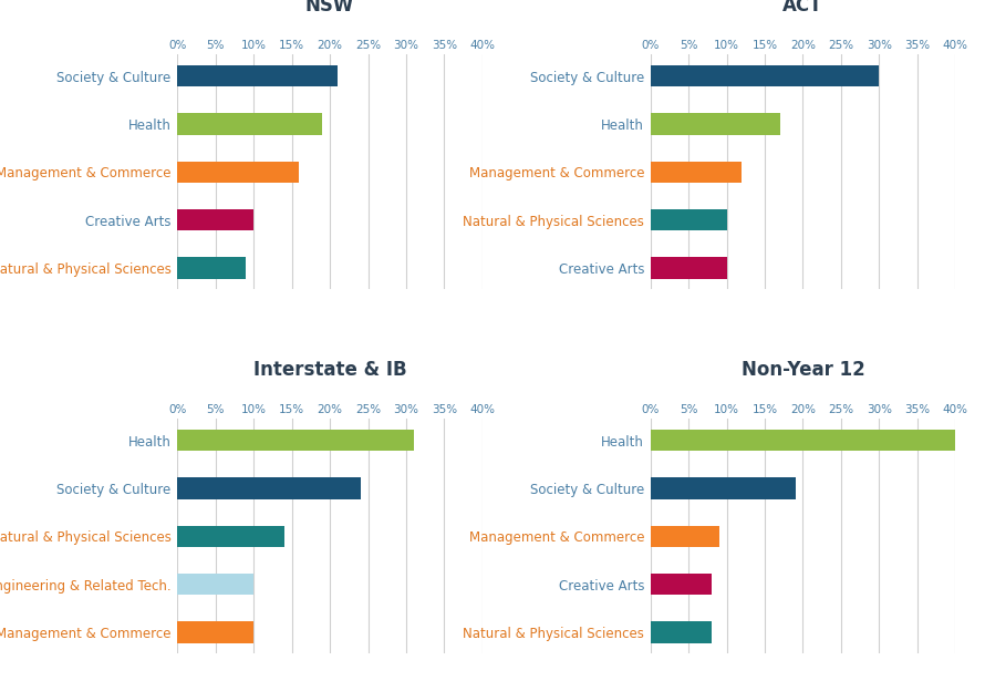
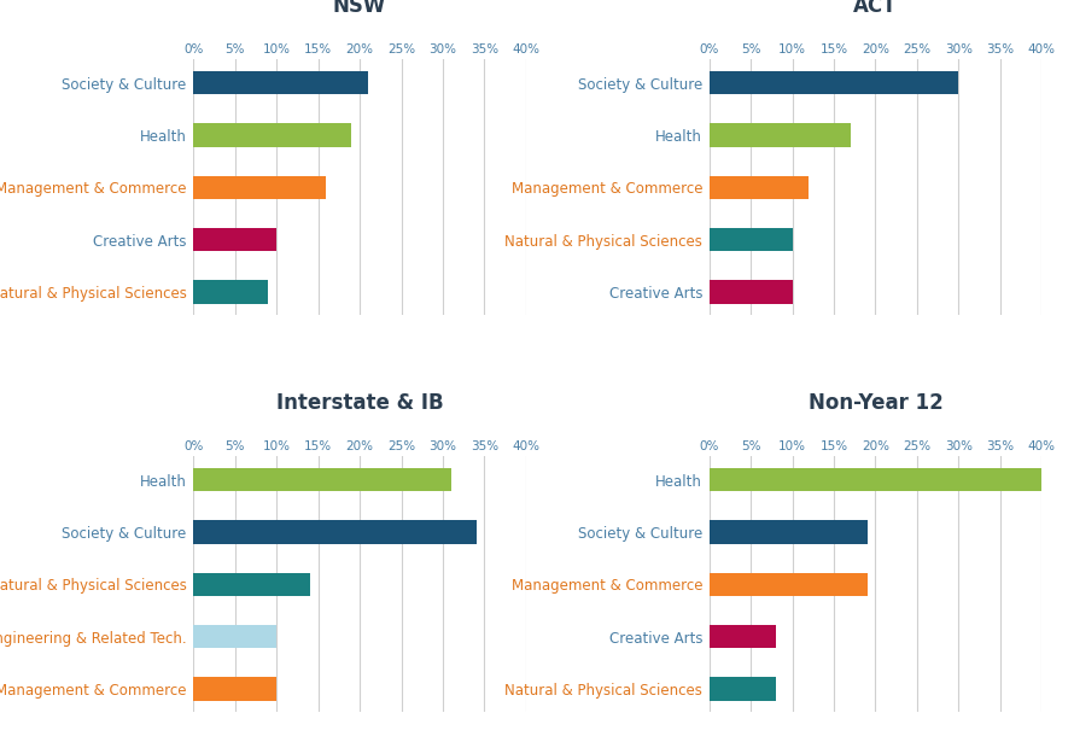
Interstate & IB/Society & Culture: 24% -> 34%
Non-Year 12/Management & Commerce: 9% -> 19%
